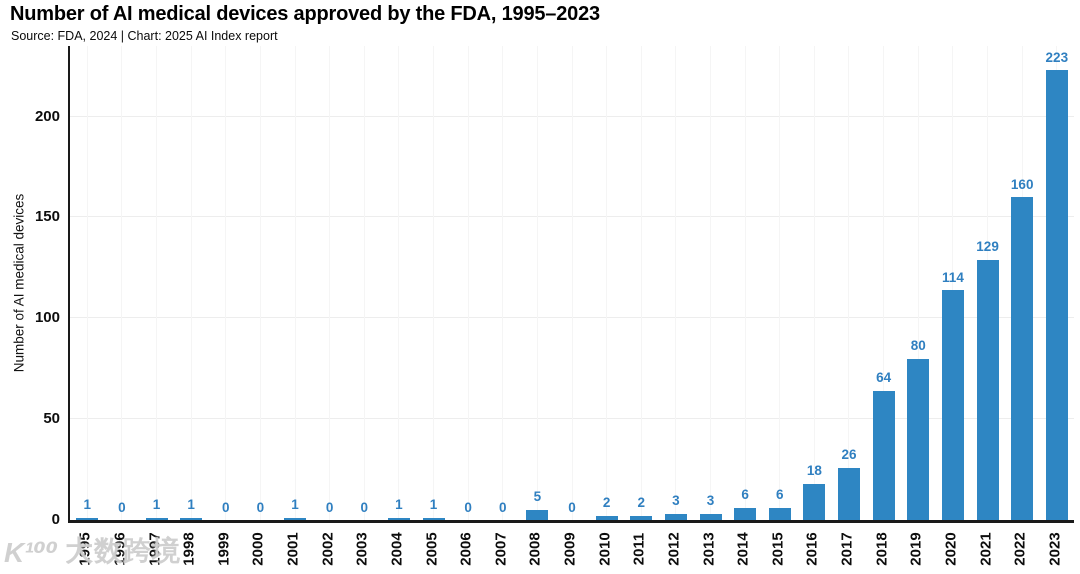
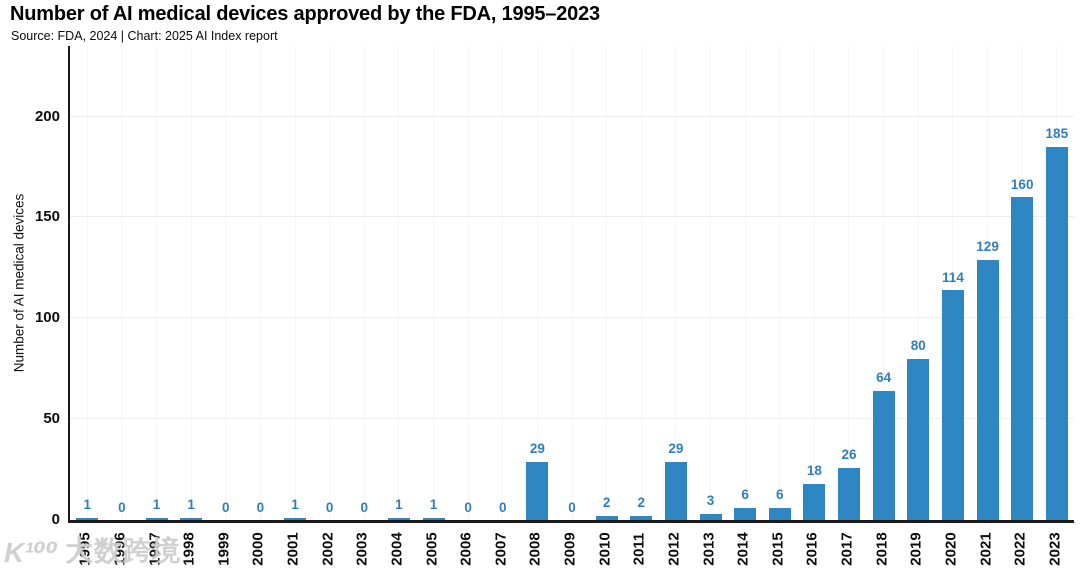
2008: 5 -> 29
2012: 3 -> 29
2023: 223 -> 185
